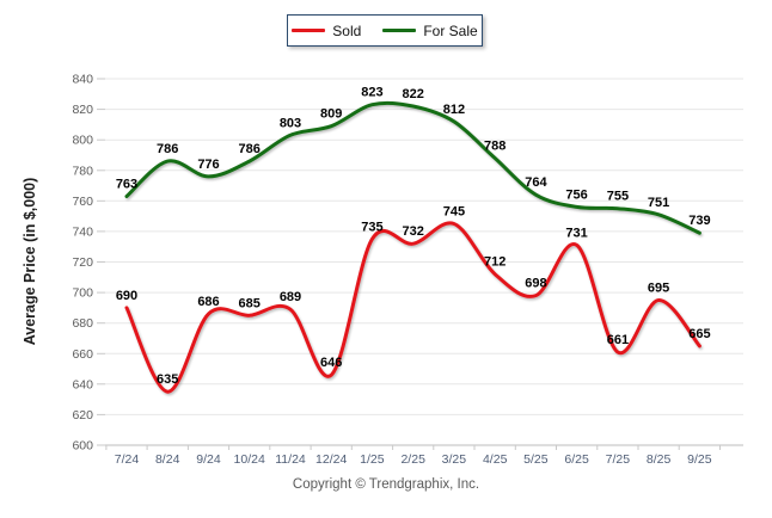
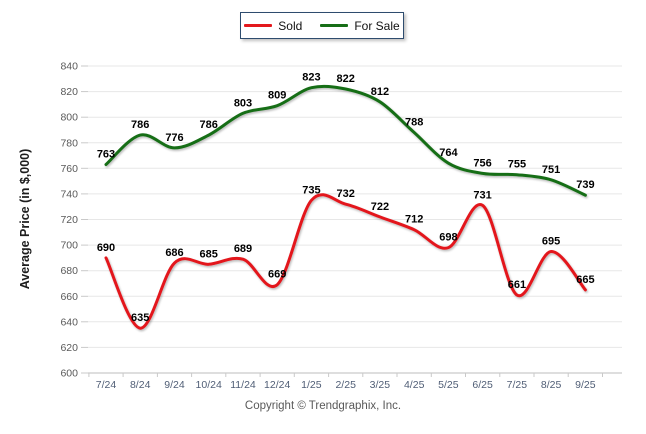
Sold/12/24: 646 -> 669
Sold/3/25: 745 -> 722
